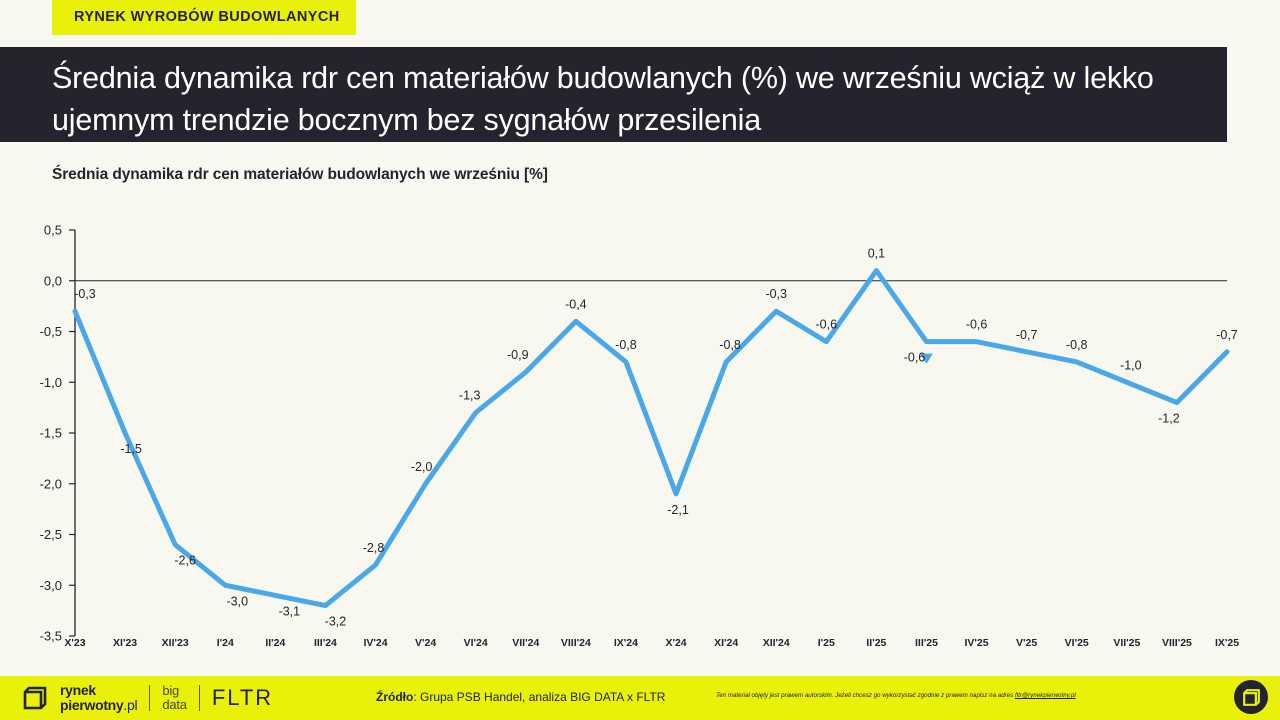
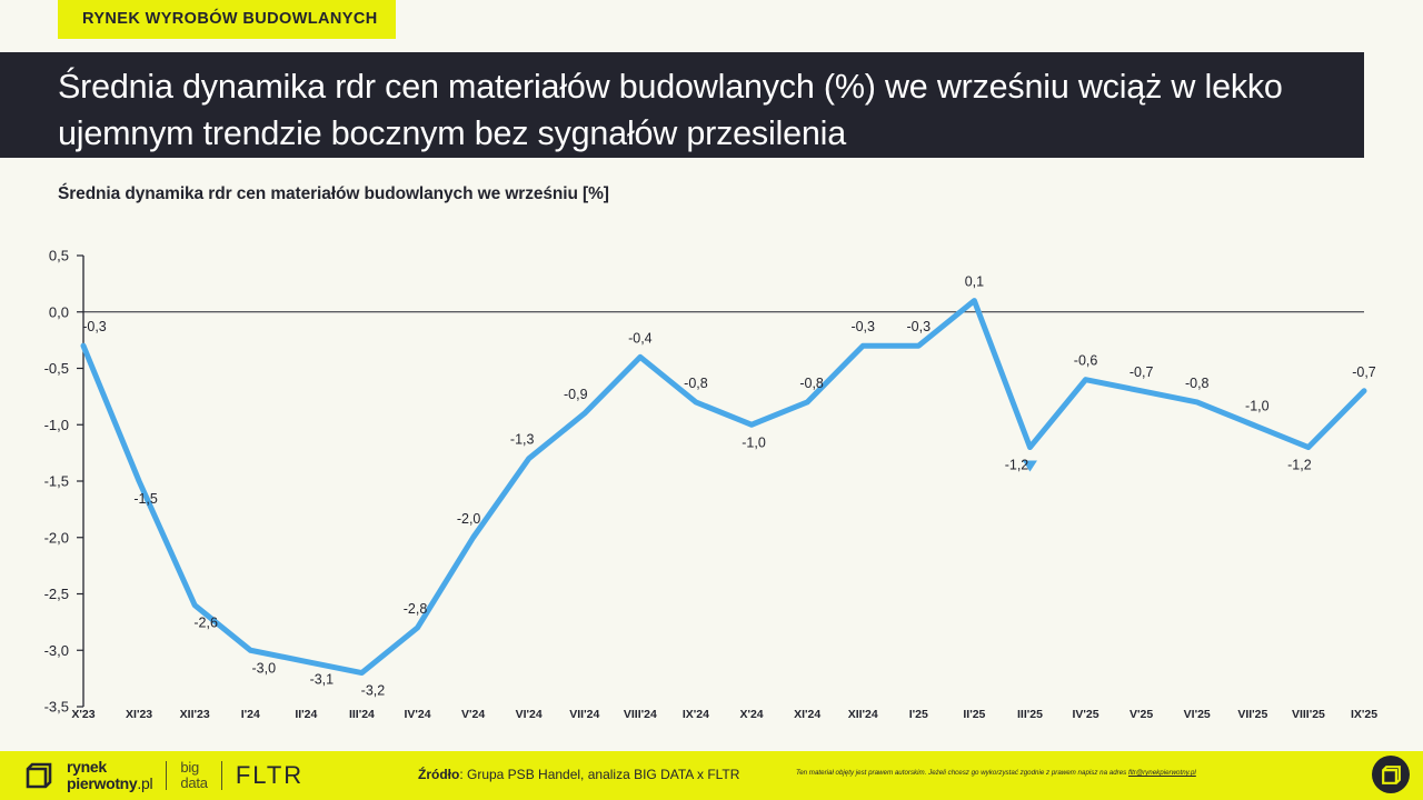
X'24: -2,1 -> -1,0
I'25: -0,6 -> -0,3
III'25: -0,6 -> -1,2
